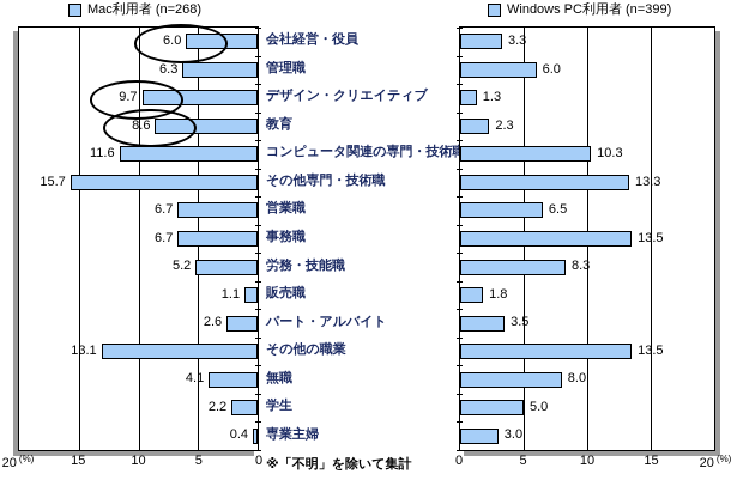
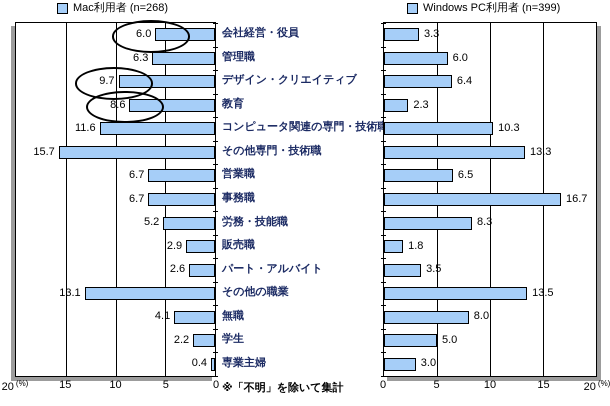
Windows PC利用者 (n=399)/デザイン・クリエイティブ: 1.3 -> 6.4
Windows PC利用者 (n=399)/事務職: 13.5 -> 16.7
Mac利用者 (n=268)/販売職: 1.1 -> 2.9
